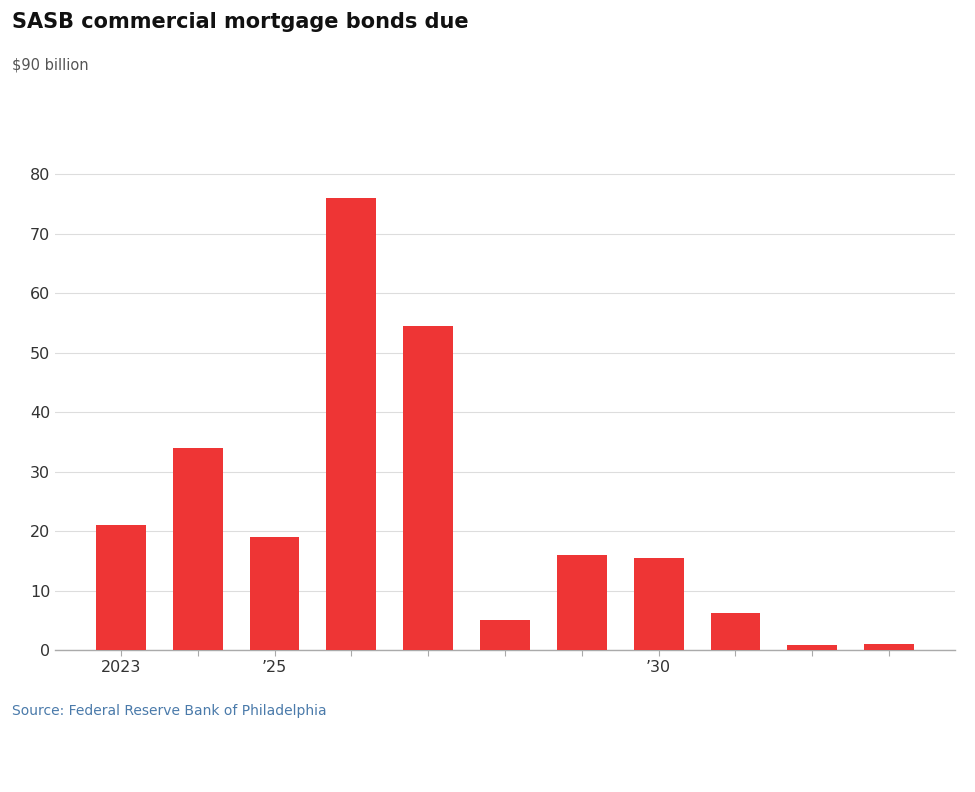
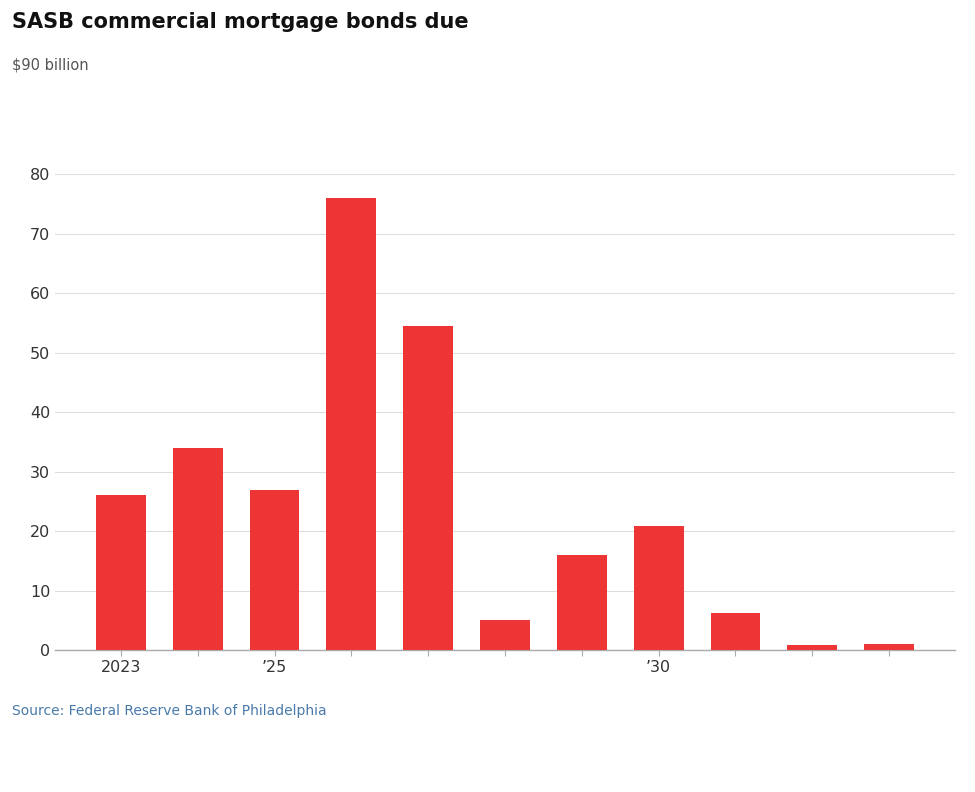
2023: 21.0 -> 26.0
’25: 19.0 -> 27.0
’30: 15.5 -> 20.8
